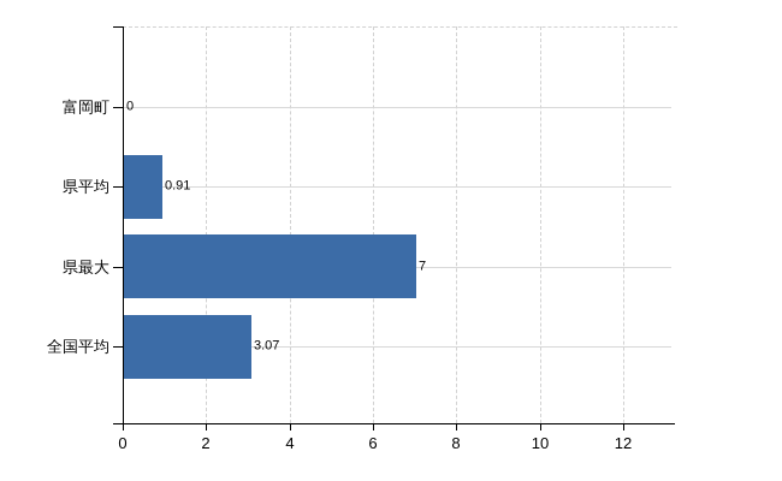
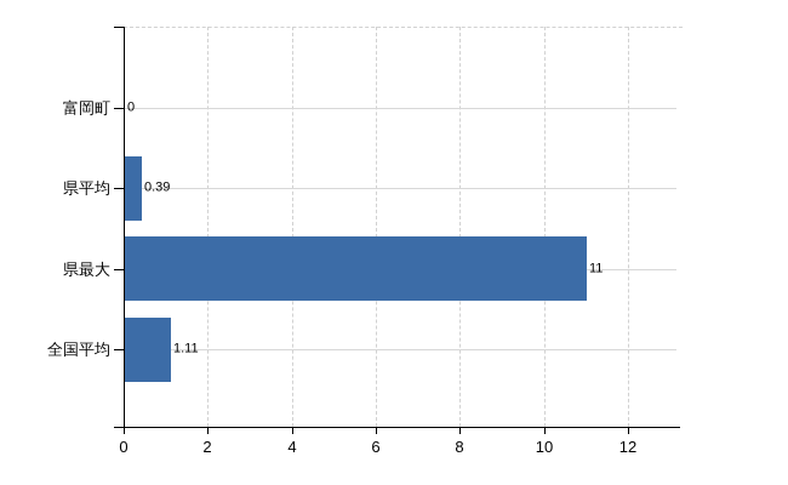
県平均: 0.91 -> 0.39
県最大: 7 -> 11
全国平均: 3.07 -> 1.11
